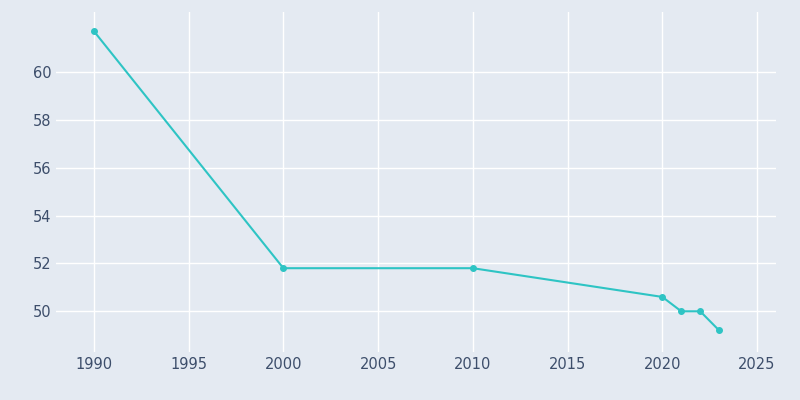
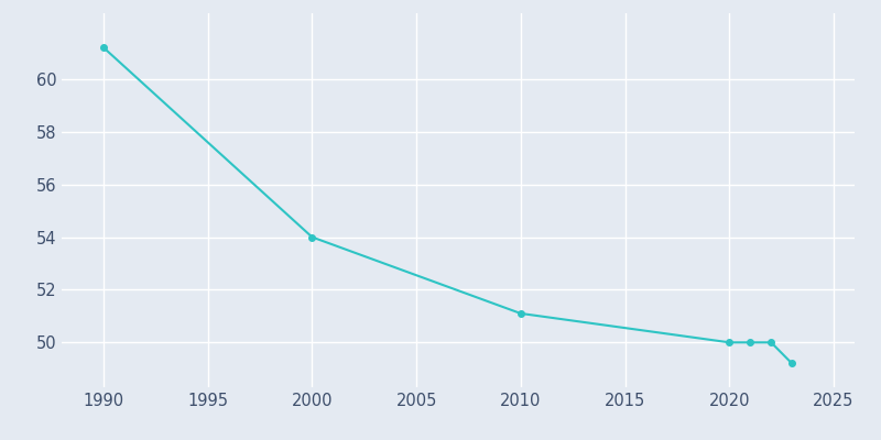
1990: 61.7 -> 61.2
2000: 51.8 -> 54.0
2010: 51.8 -> 51.1
2020: 50.6 -> 50.0
